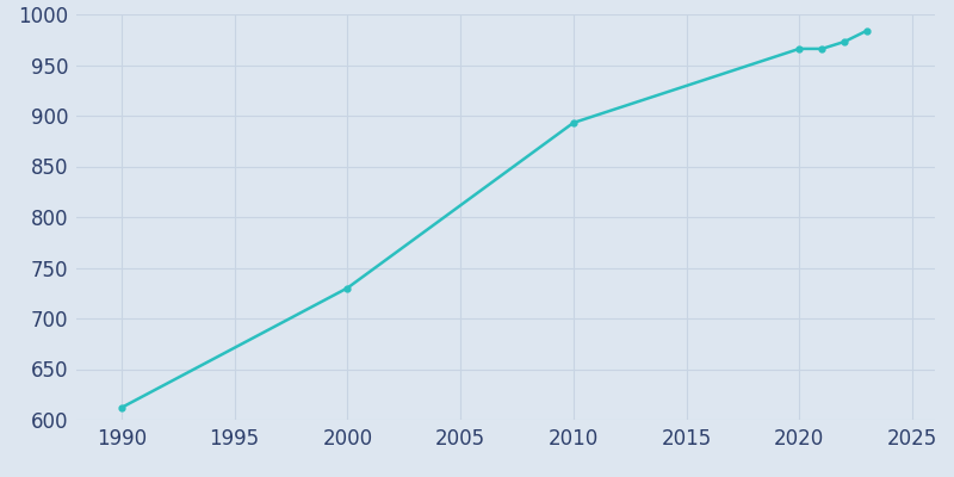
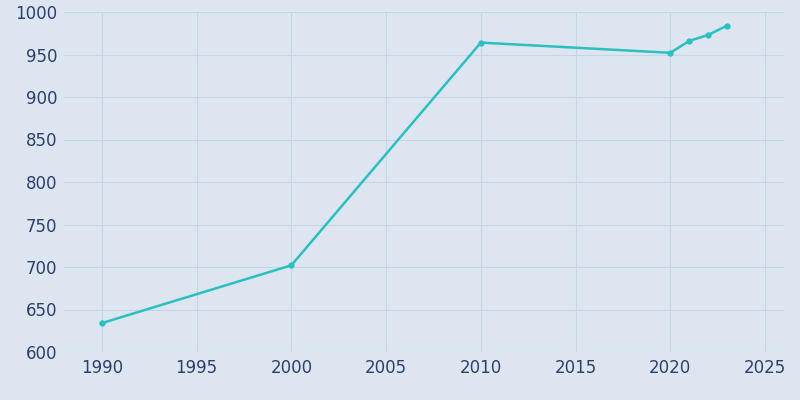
1990: 612 -> 634
2000: 730 -> 702
2010: 893 -> 964
2020: 966 -> 952
